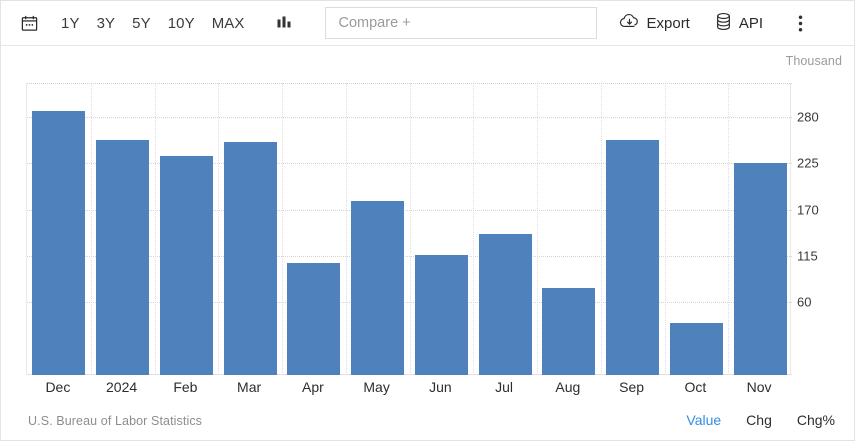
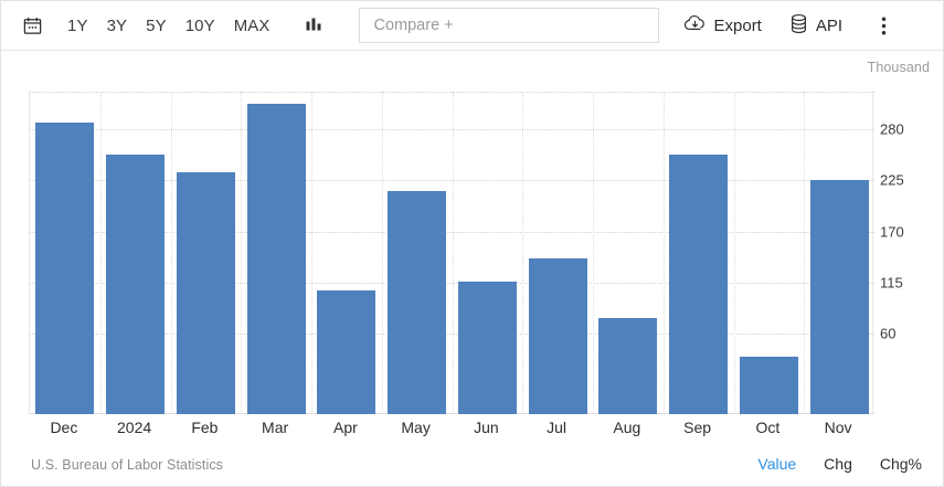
Mar: 250 -> 310
May: 180 -> 210
